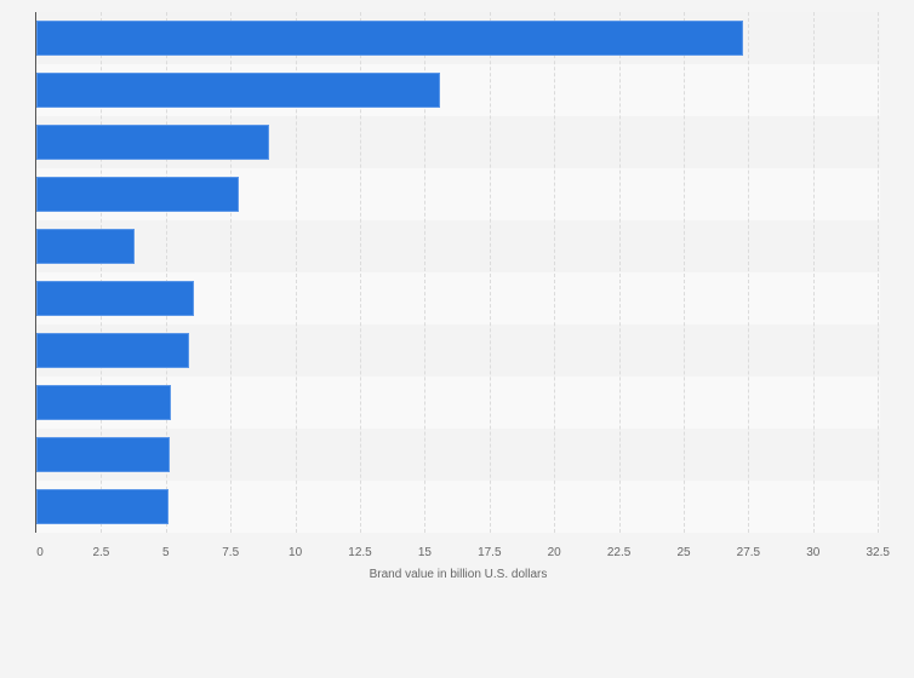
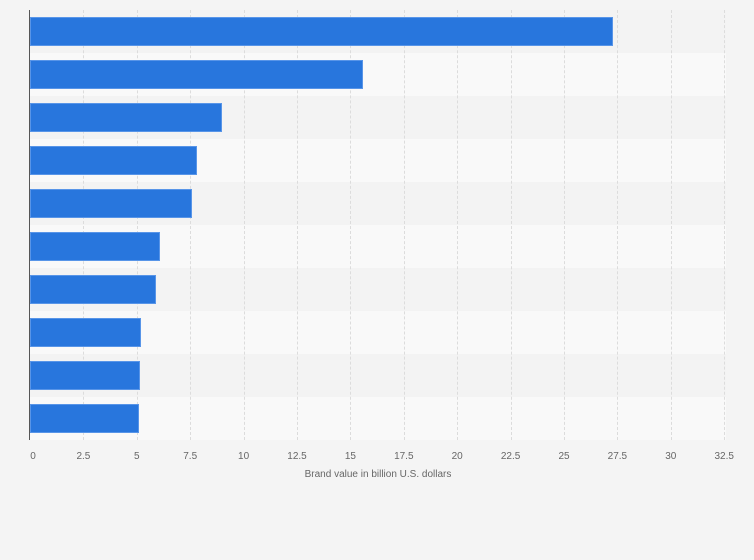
5: 3,8 -> 7,6
